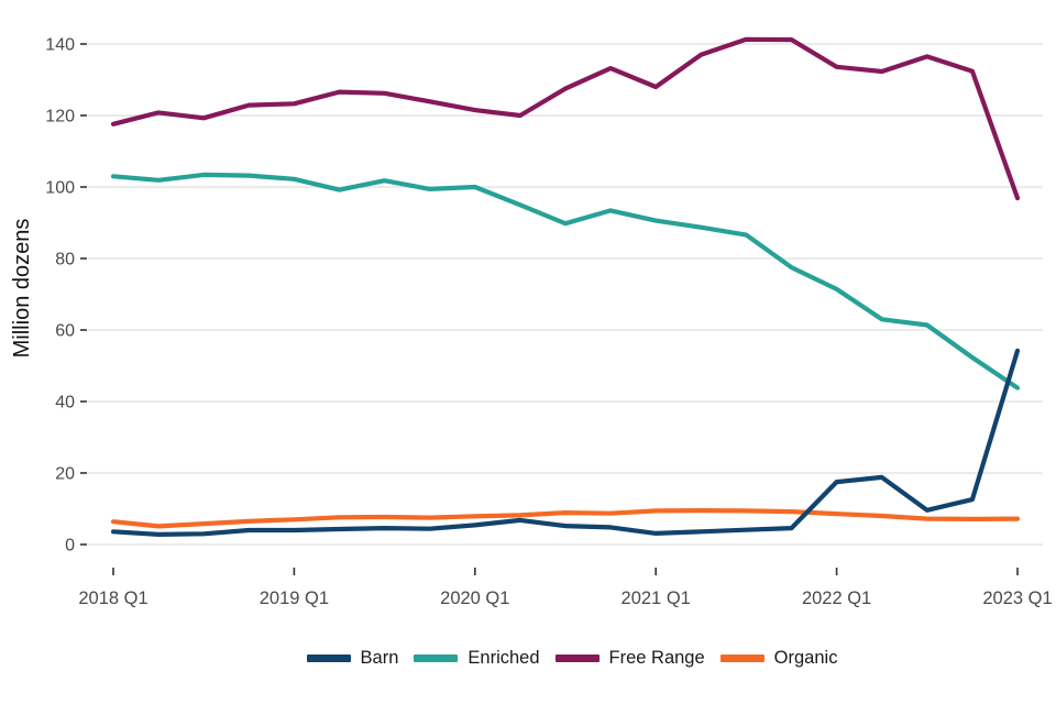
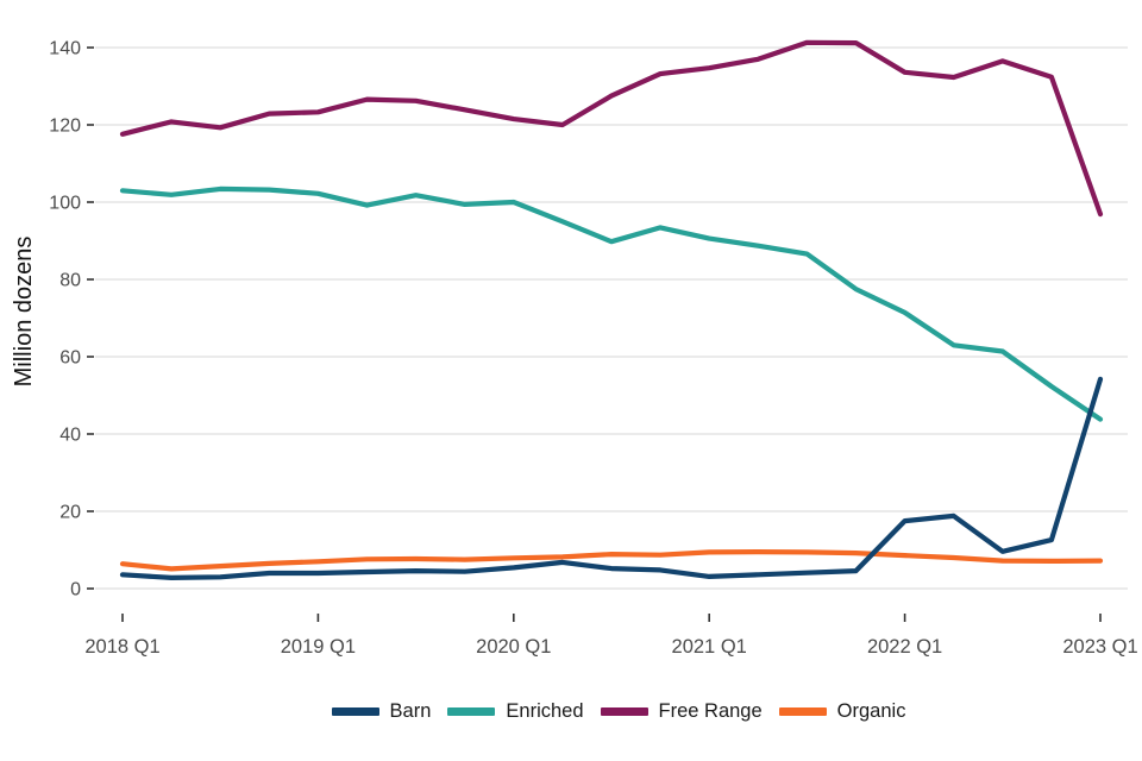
Free Range/2021 Q1: 128 -> 135
